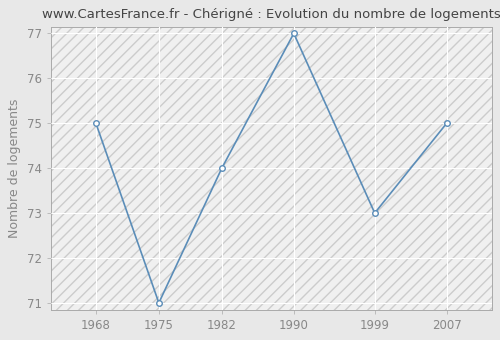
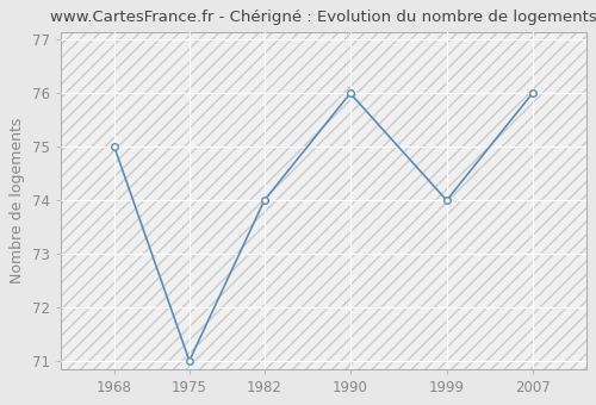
1990: 77 -> 76
1999: 73 -> 74
2007: 75 -> 76
